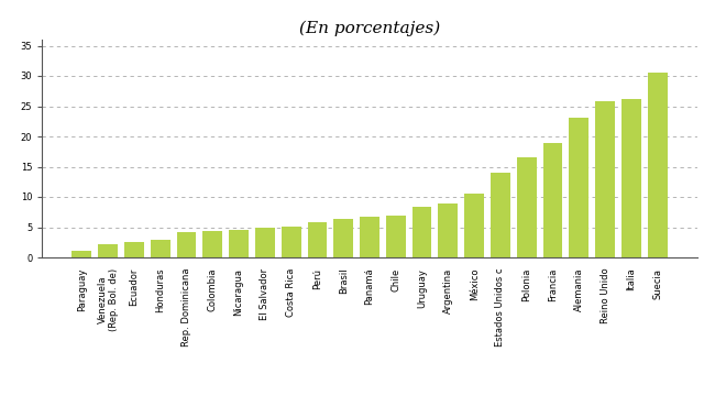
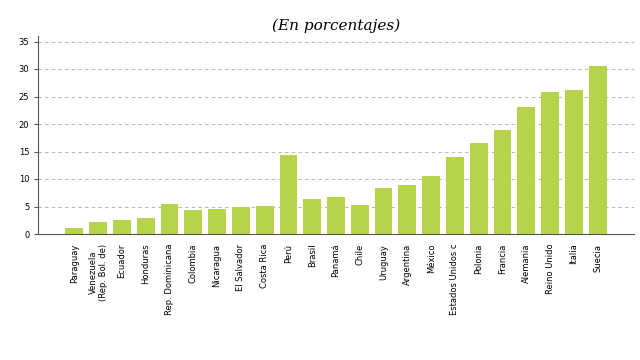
Rep. Dominicana: 4.2 -> 5.4
Perú: 5.8 -> 14.4
Chile: 7.0 -> 5.2
